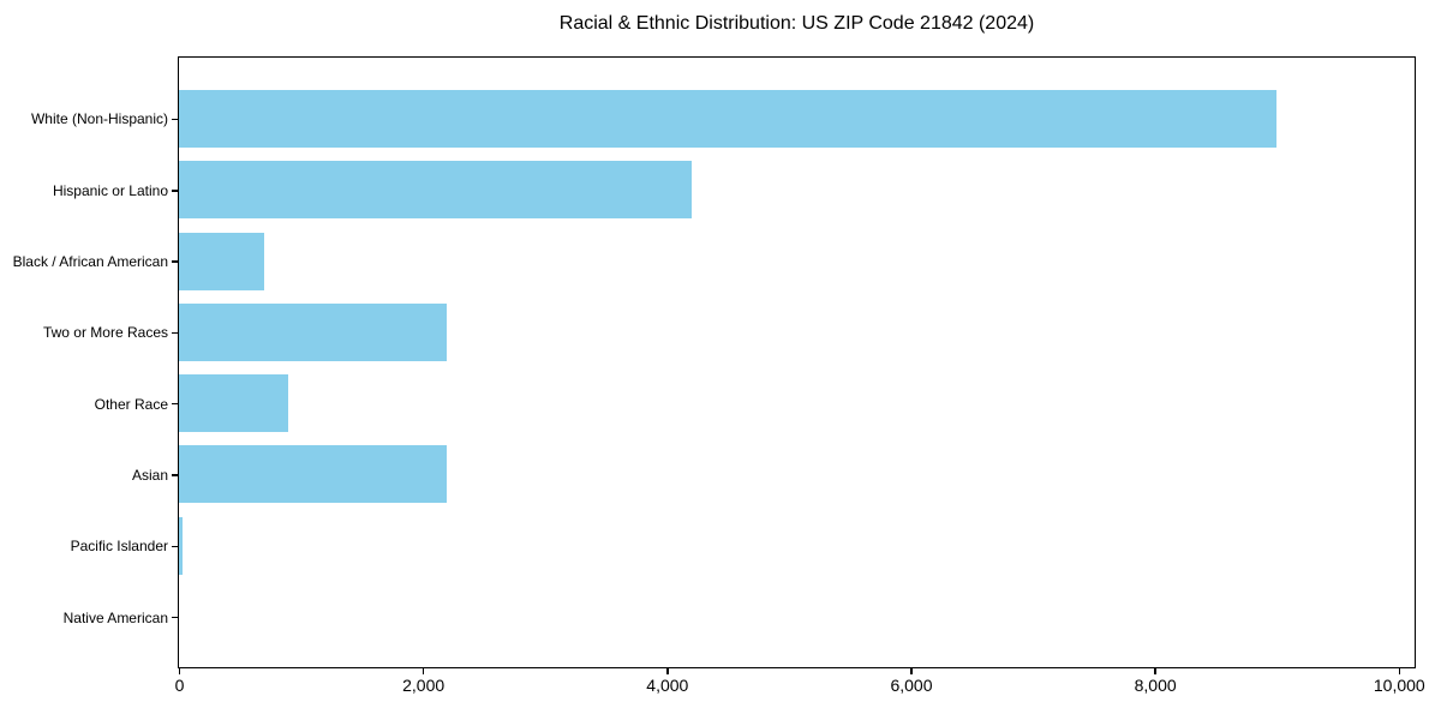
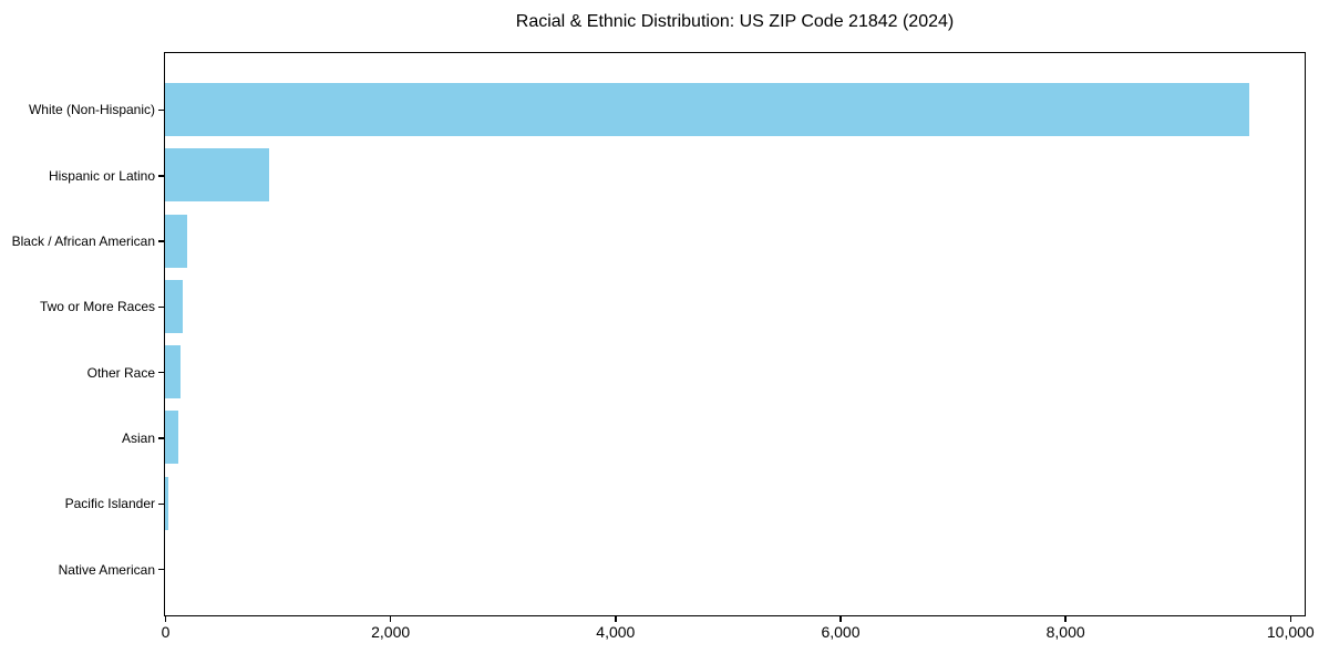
White (Non-Hispanic): 9000 -> 9600
Hispanic or Latino: 4200 -> 900
Black / African American: 700 -> 200
Two or More Races: 2200 -> 200
Other Race: 900 -> 100
Asian: 2200 -> 100
